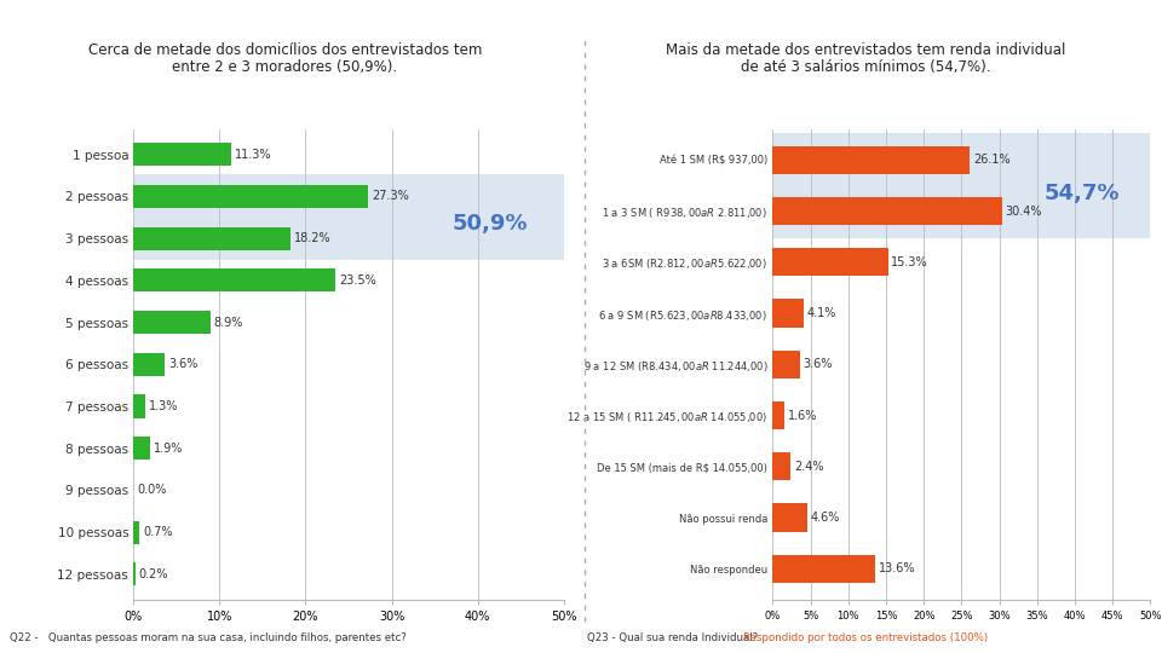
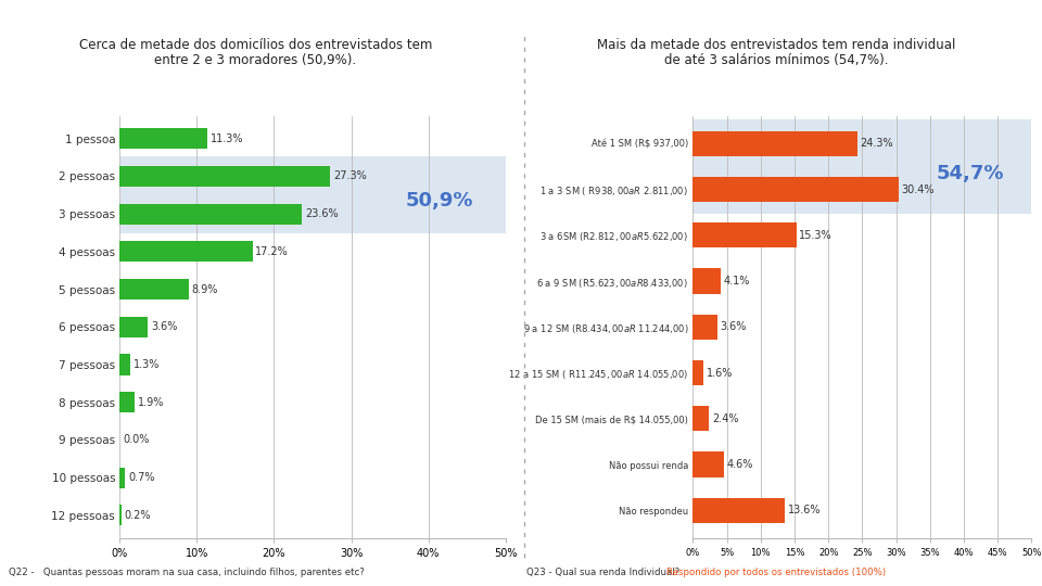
3 pessoas: 18.2% -> 23.6%
4 pessoas: 23.5% -> 17.2%
Até 1 SM (R$ 937,00): 26.1% -> 24.3%
